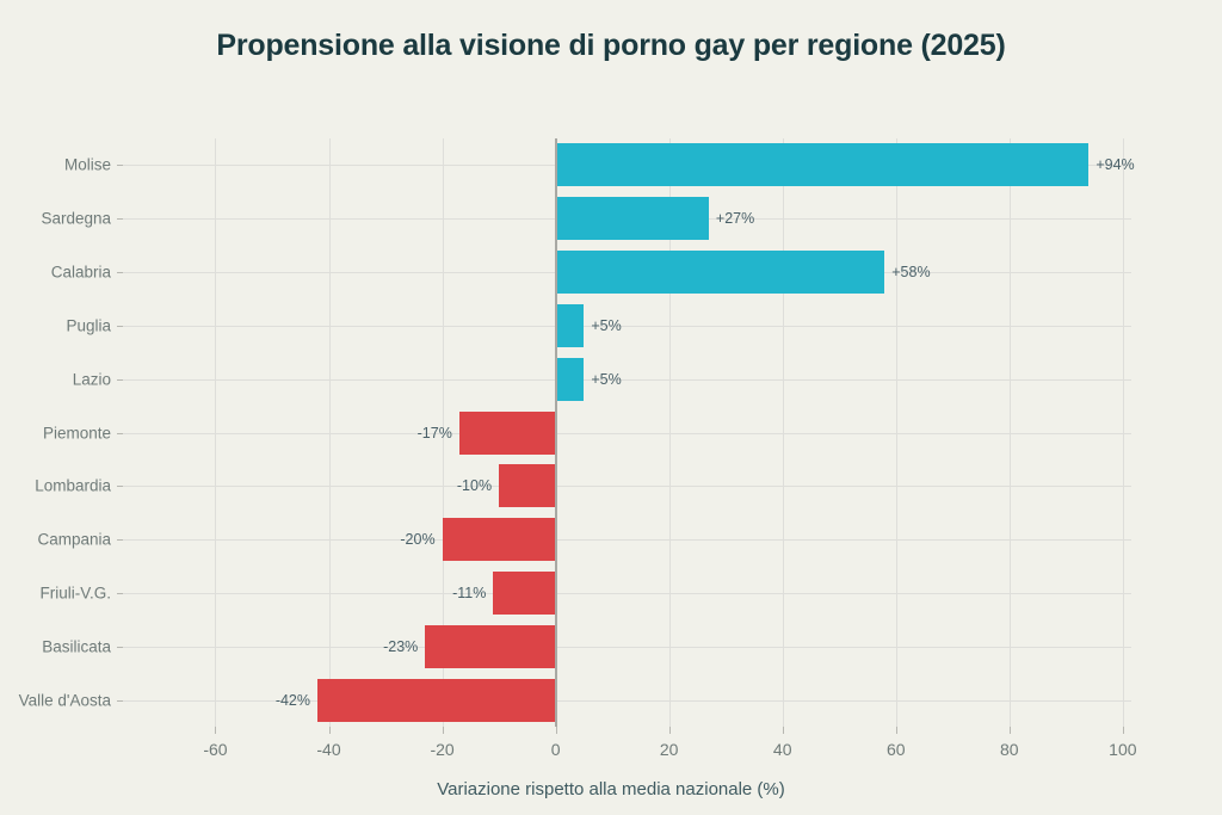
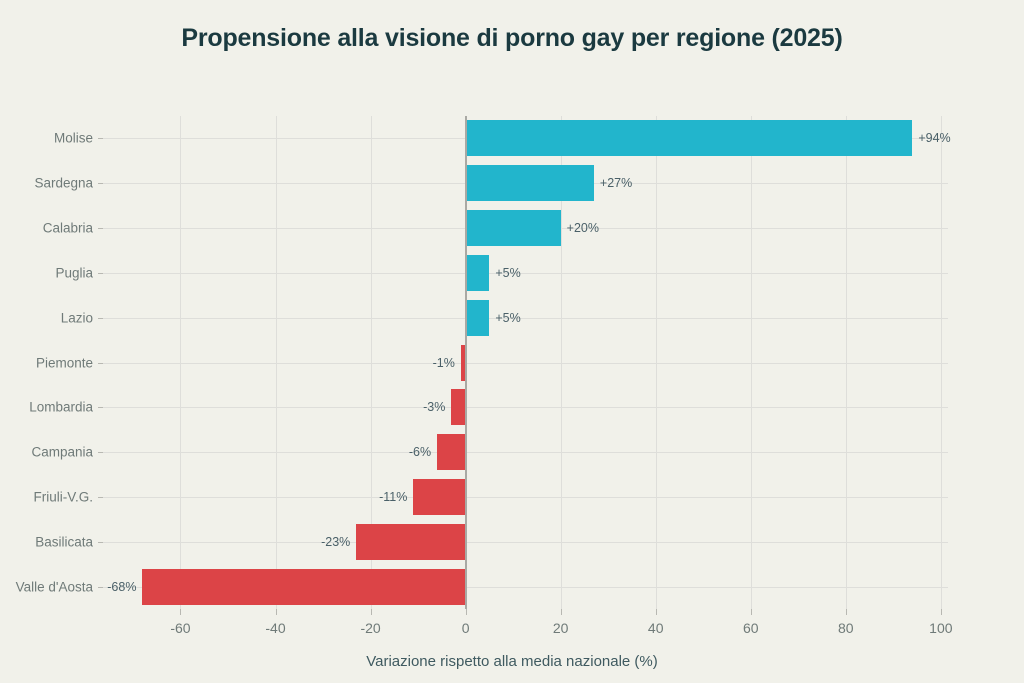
Calabria: +58% -> +20%
Piemonte: -17% -> -1%
Lombardia: -10% -> -3%
Campania: -20% -> -6%
Valle d'Aosta: -42% -> -68%
